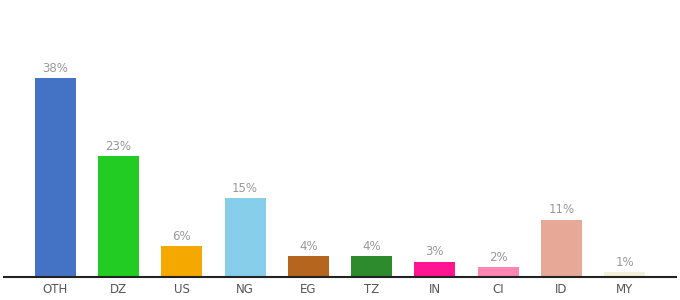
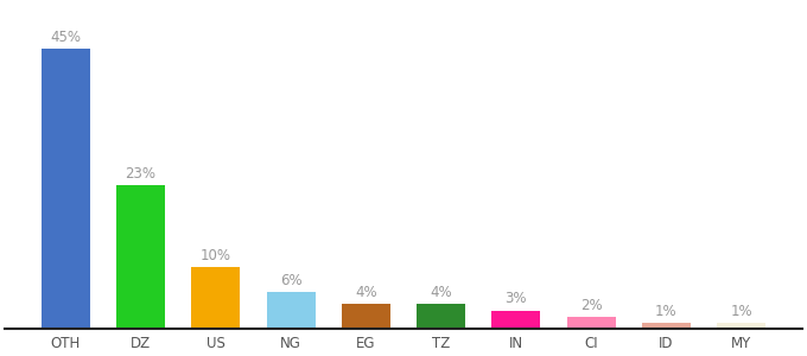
OTH: 38% -> 45%
US: 6% -> 10%
NG: 15% -> 6%
ID: 11% -> 1%
